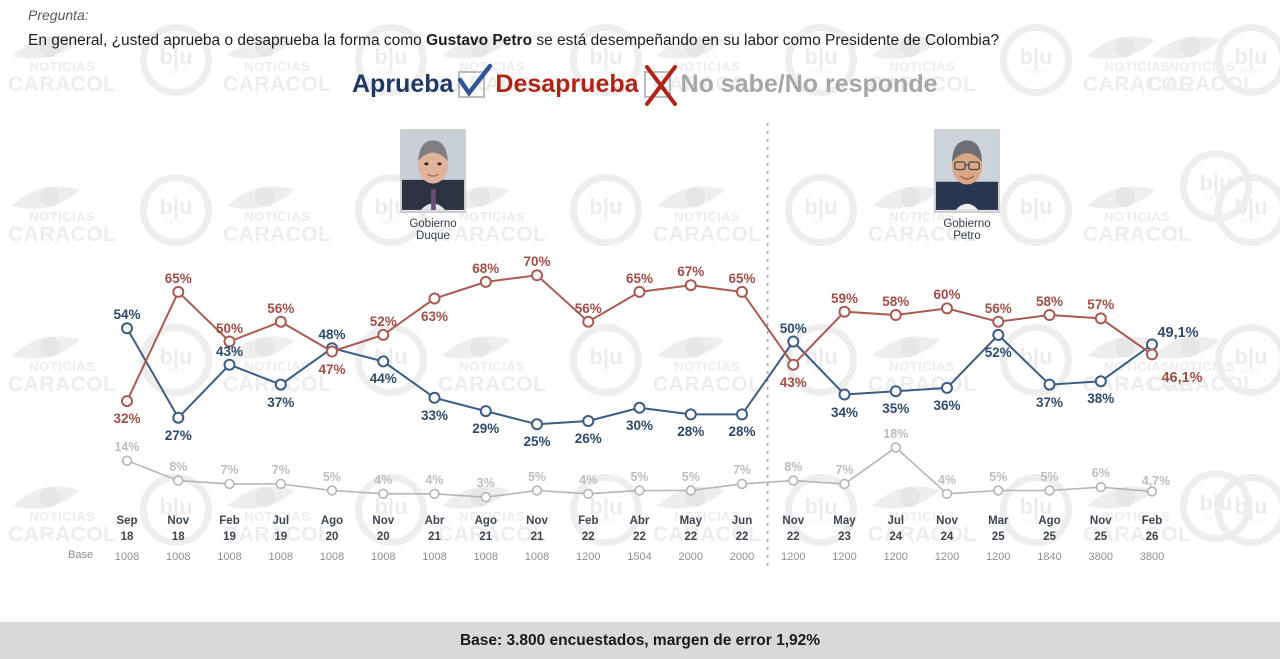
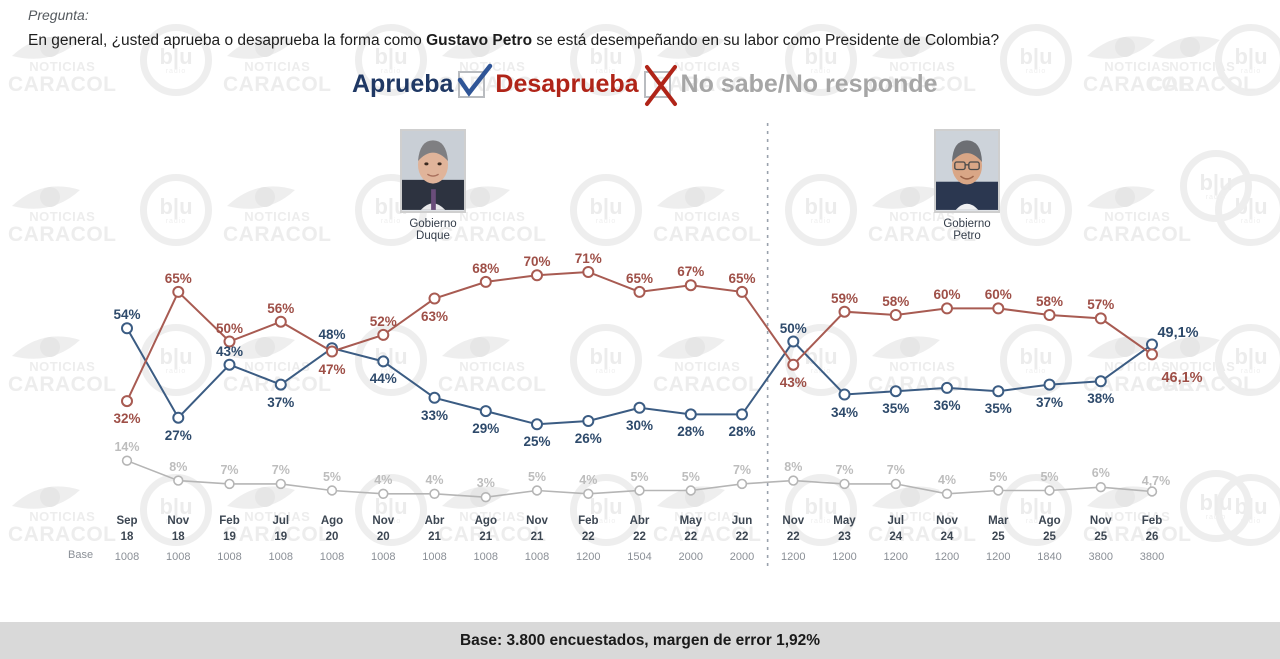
Desaprueba/Feb 22: 56% -> 71%
No sabe/No responde/Jul 24: 18% -> 7%
Aprueba/Mar 25: 52% -> 35%
Desaprueba/Mar 25: 56% -> 60%
